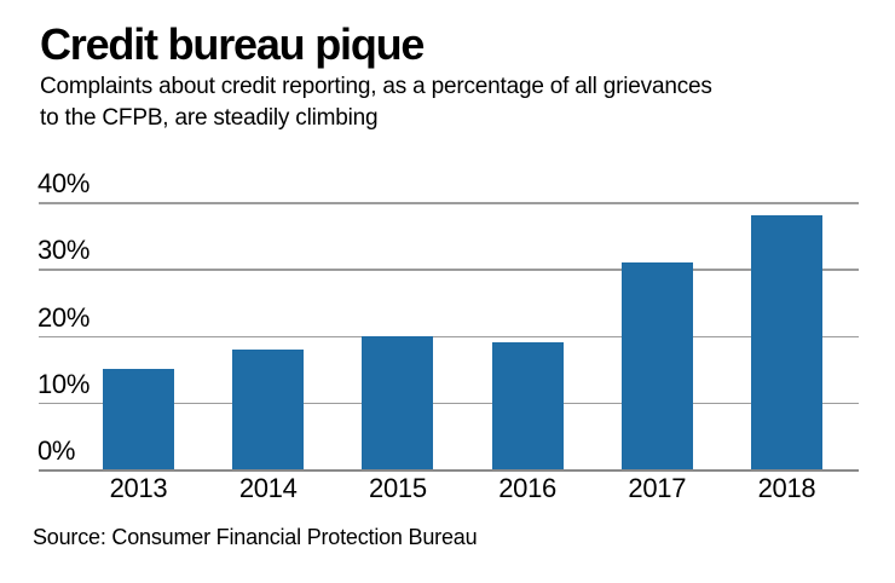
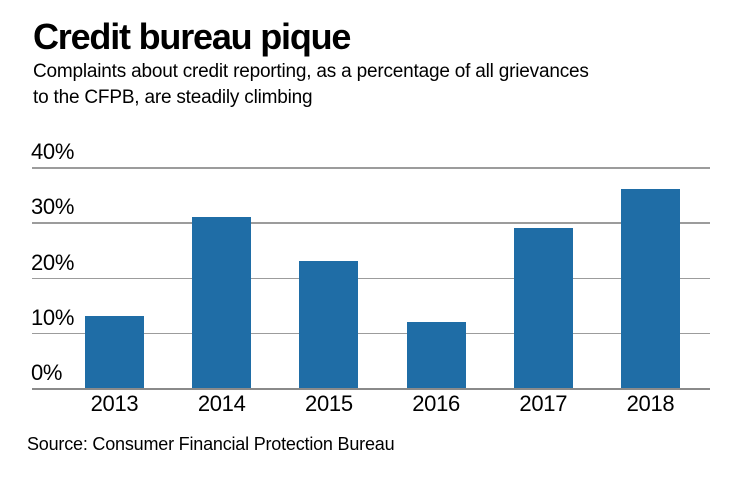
2013: 15% -> 13%
2014: 18% -> 31%
2015: 20% -> 23%
2016: 19% -> 12%
2017: 31% -> 29%
2018: 38% -> 36%
